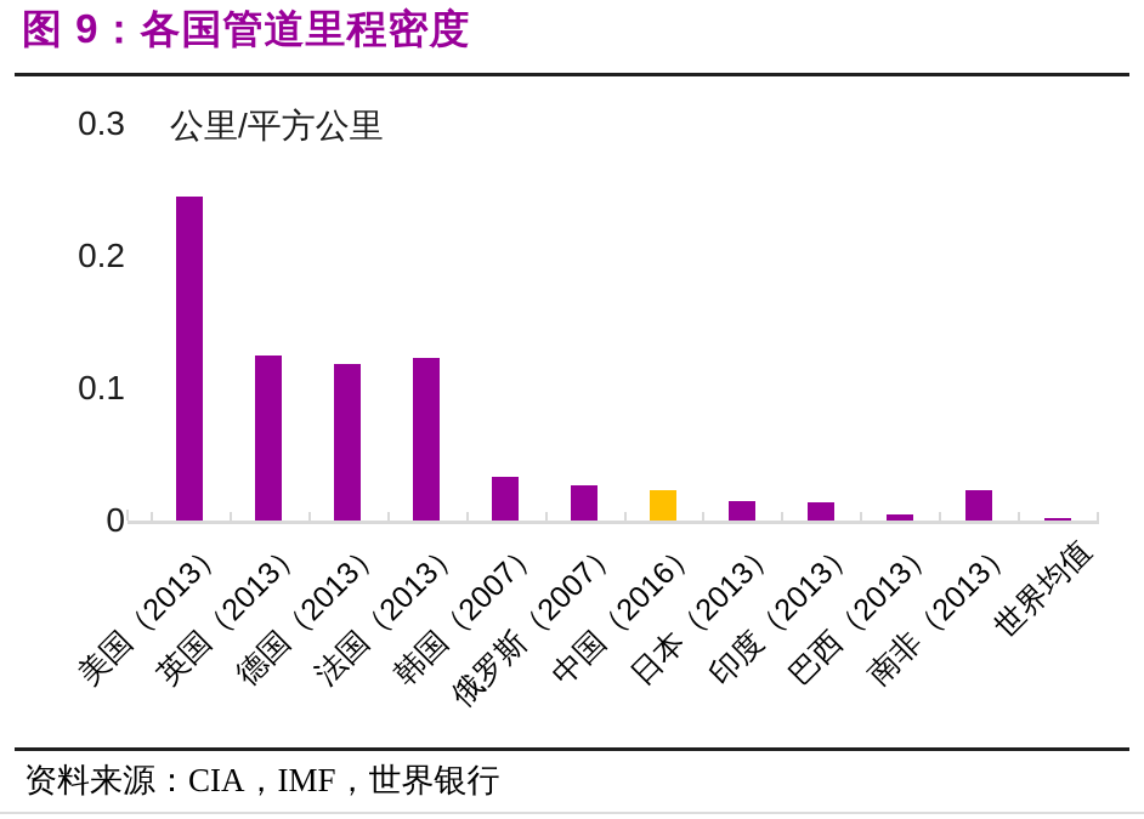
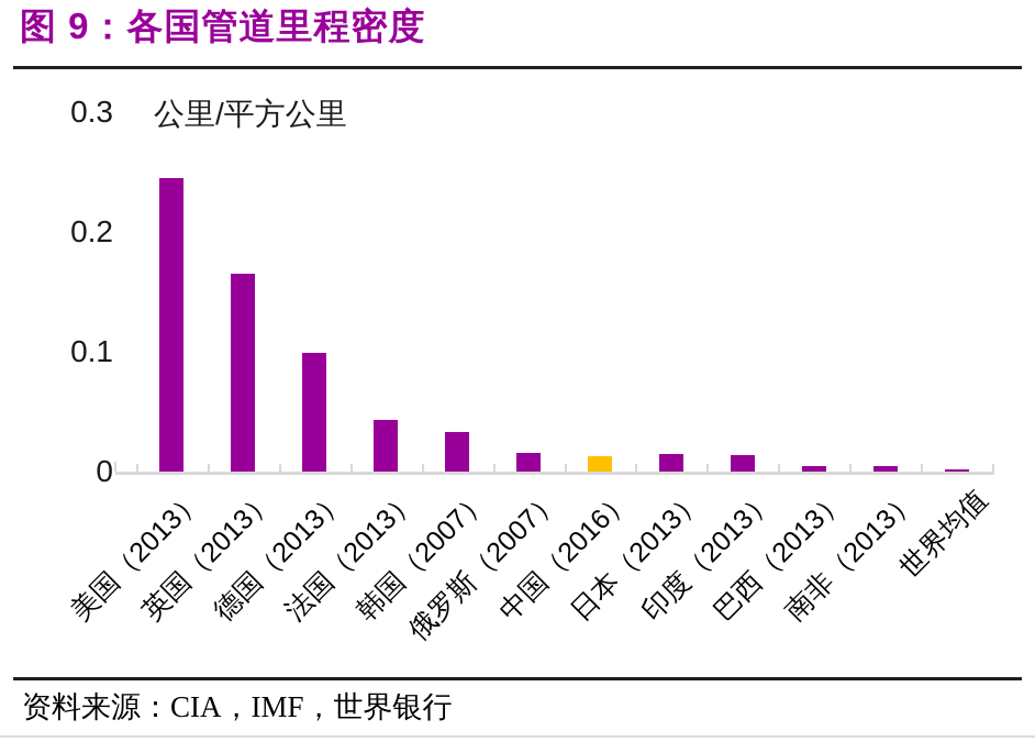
英国（2013）: 0.125 -> 0.165
德国（2013）: 0.118 -> 0.099
法国（2013）: 0.123 -> 0.043
俄罗斯（2007）: 0.027 -> 0.016
中国（2016）: 0.023 -> 0.013
南非（2013）: 0.023 -> 0.005
